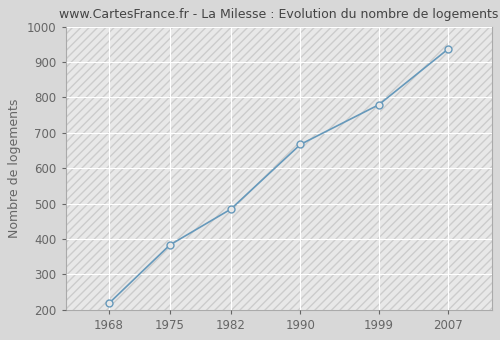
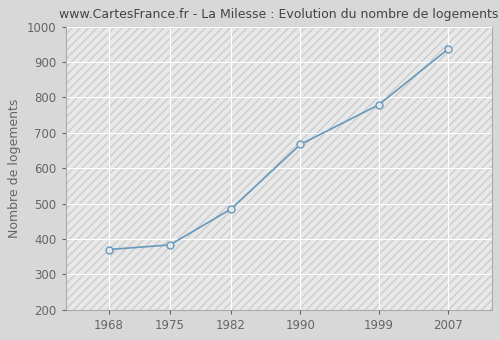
1968: 218 -> 370
